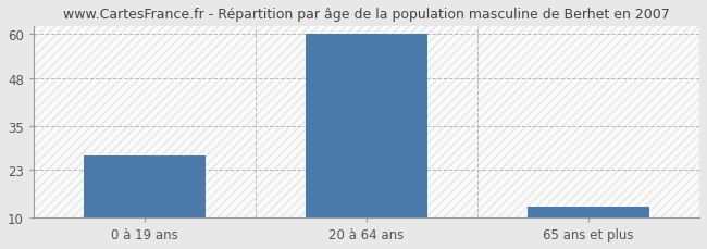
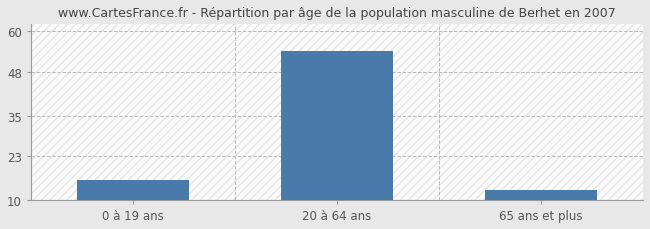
0 à 19 ans: 27 -> 16
20 à 64 ans: 60 -> 54
